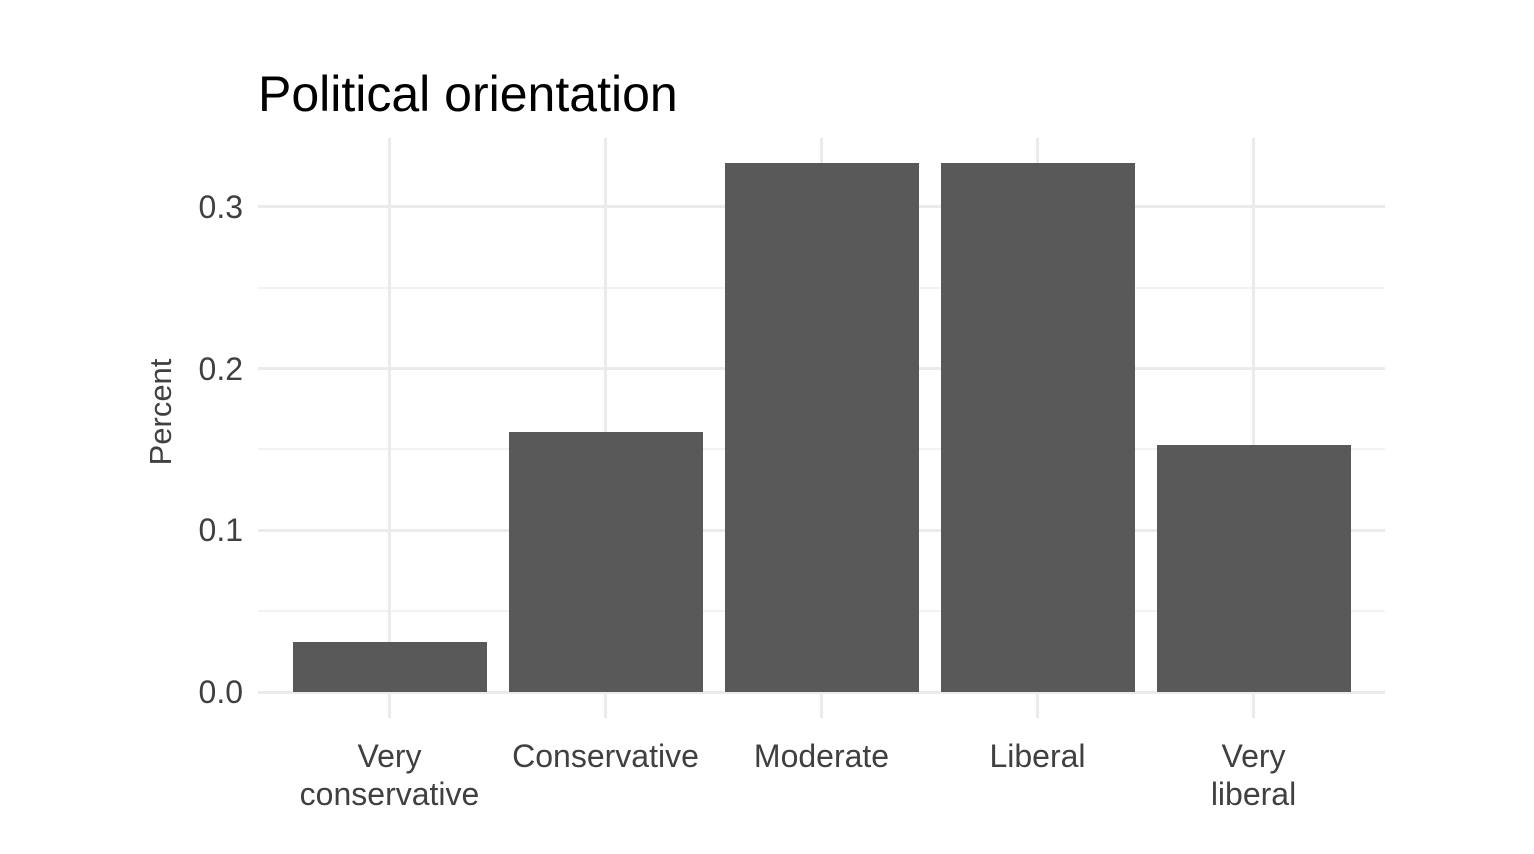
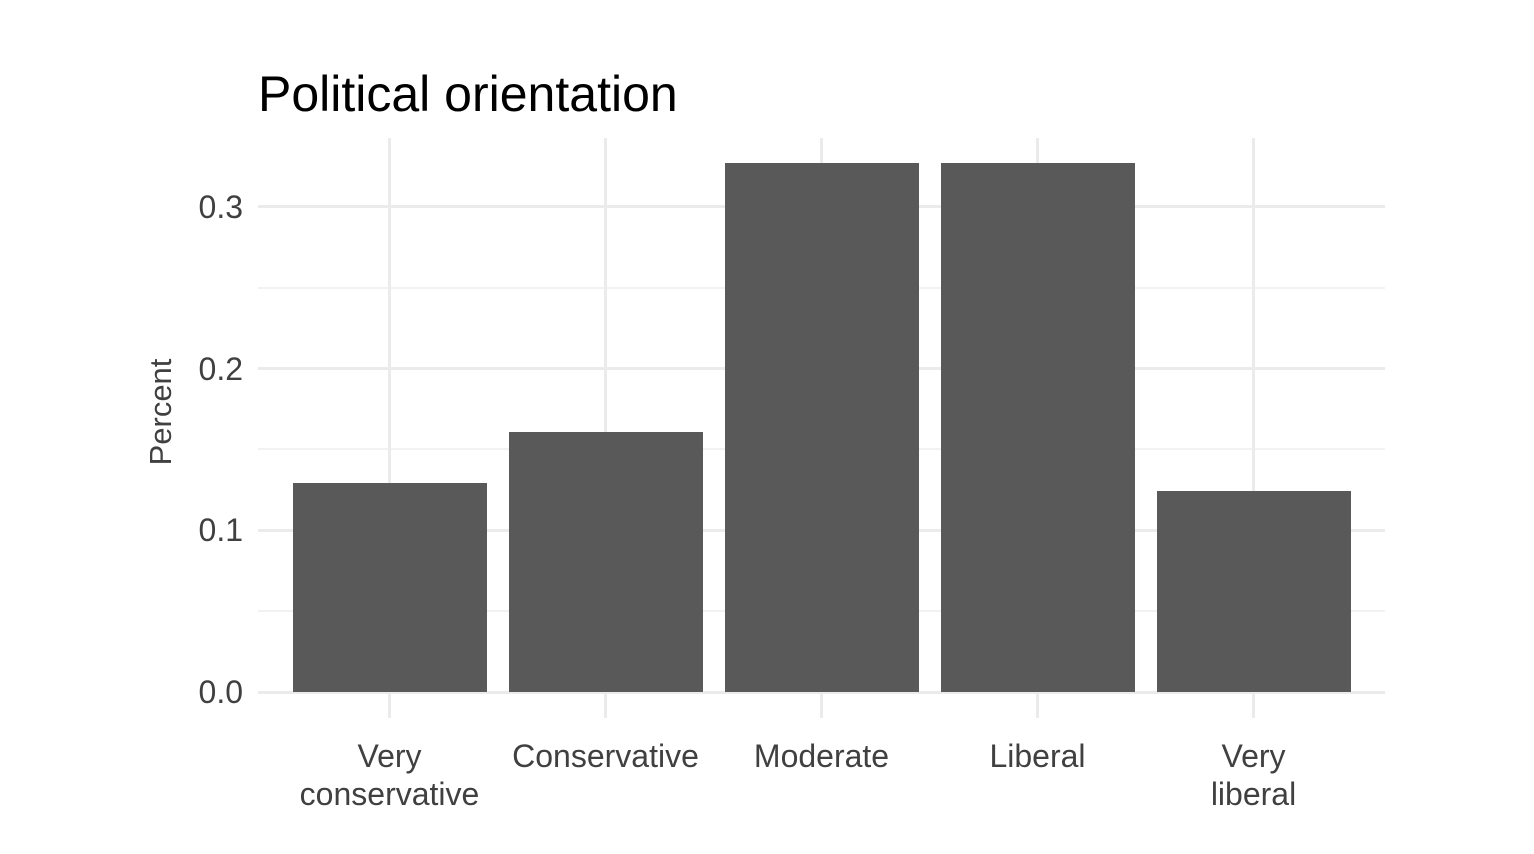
Very conservative: 0.031 -> 0.129
Very liberal: 0.153 -> 0.124
